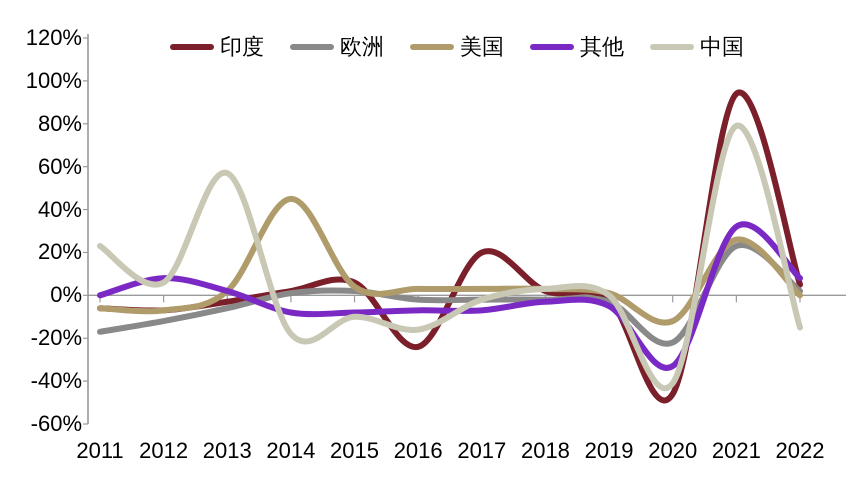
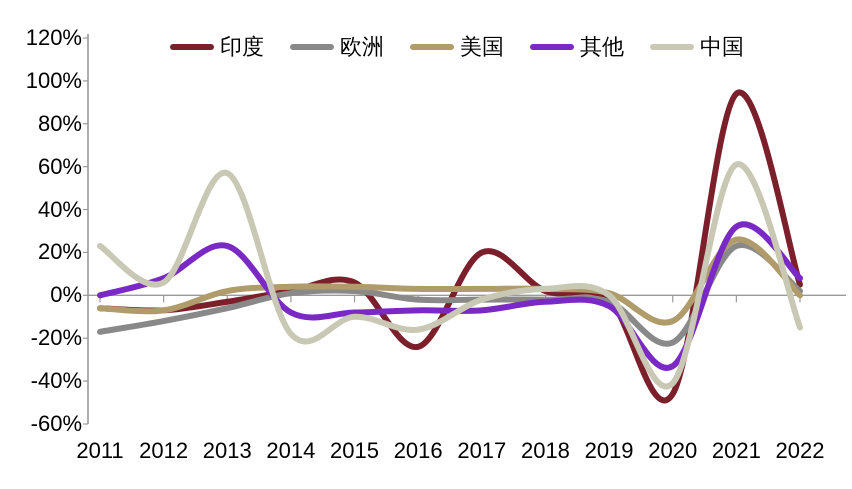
其他/2013: 2% -> 23%
美国/2014: 45% -> 4%
中国/2021: 79% -> 61%
